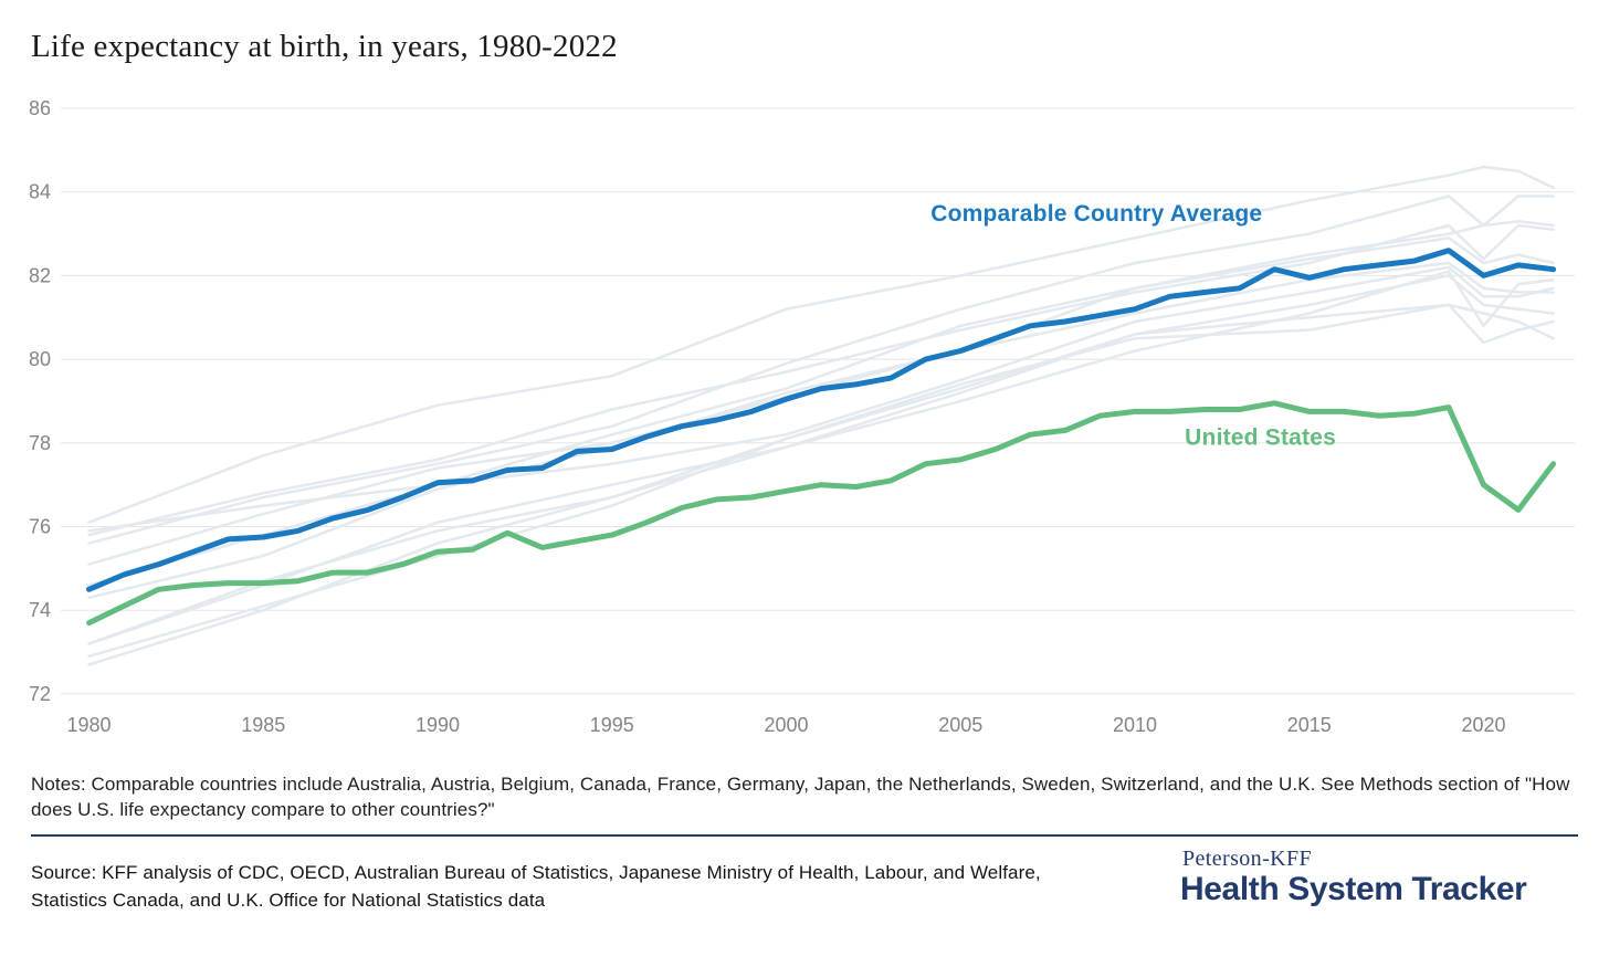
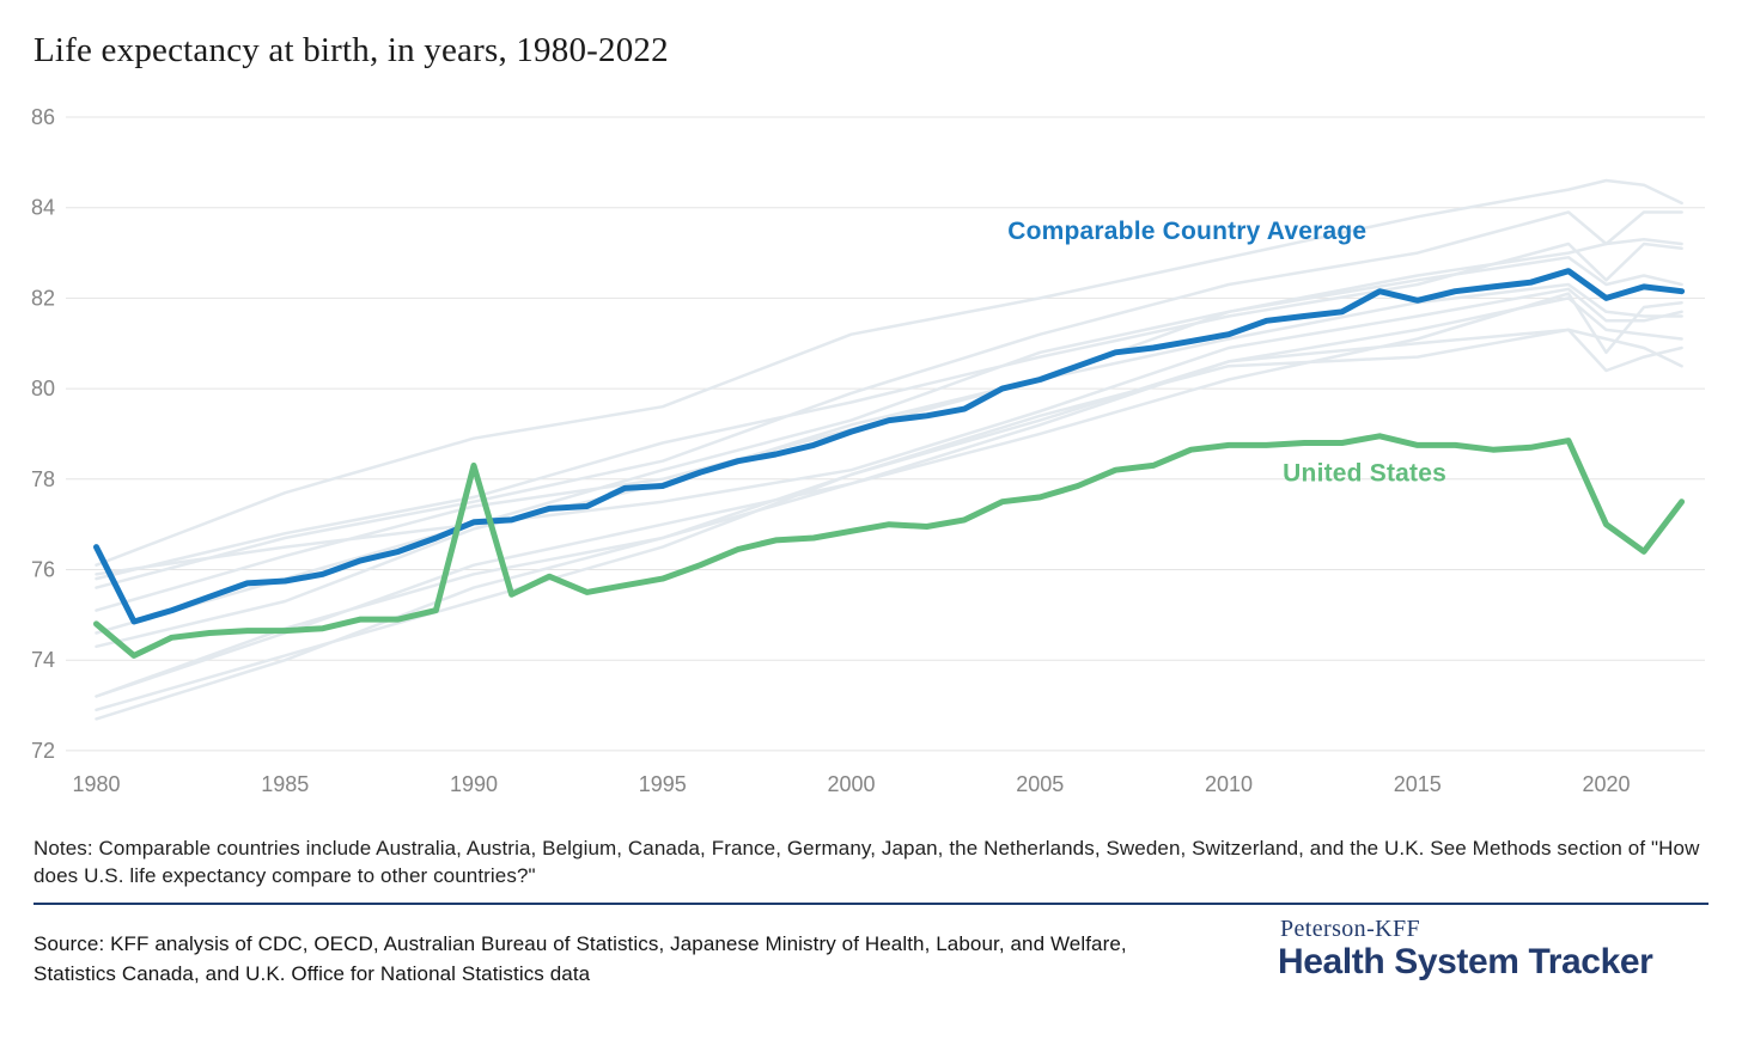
Comparable Country Average/1980: 74.5 -> 76.5
United States/1980: 73.7 -> 74.8
United States/1990: 75.4 -> 78.3
